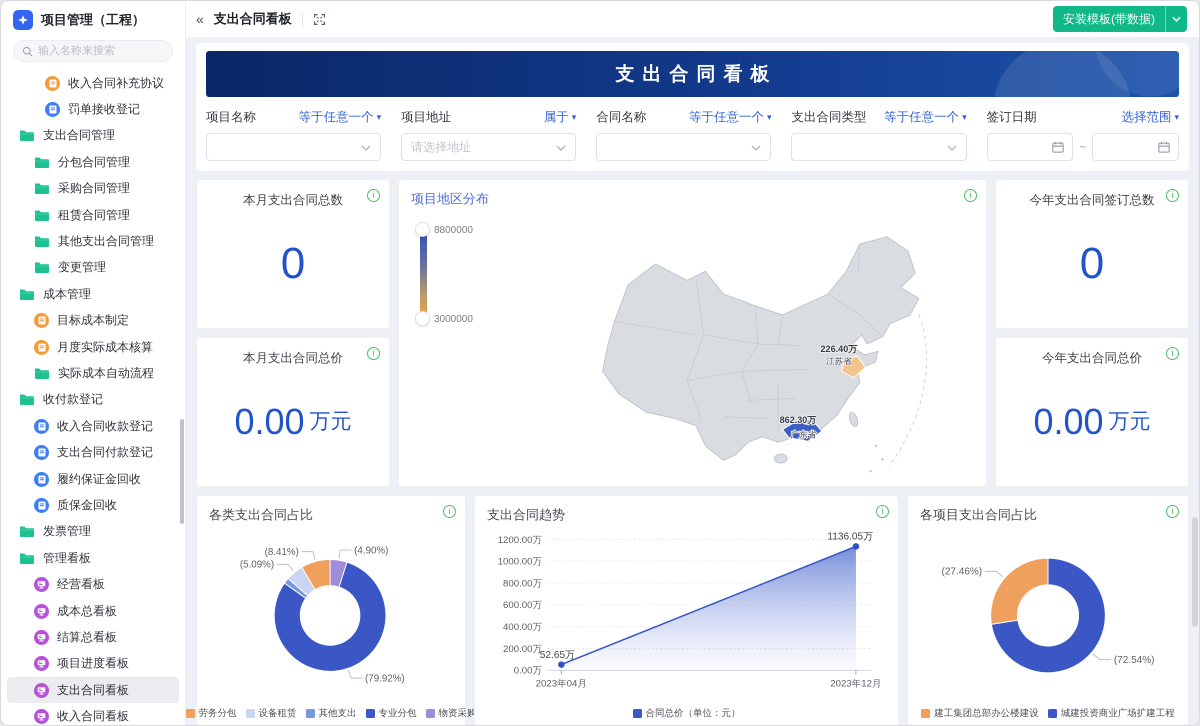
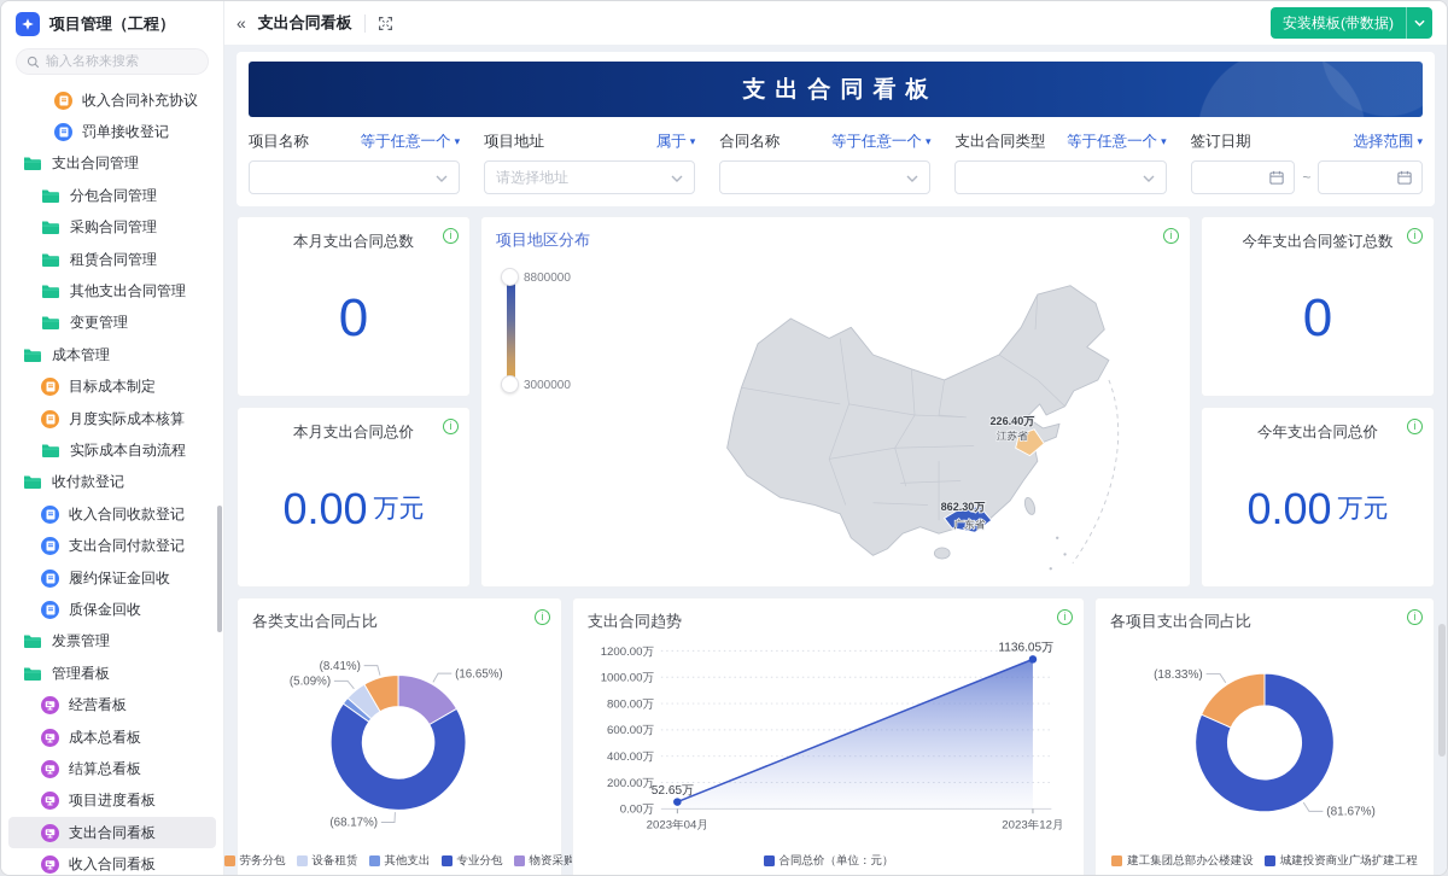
各类支出合同占比/物资采购: 4.90% -> 16.65%
各类支出合同占比/专业分包: 79.92% -> 68.17%
各项目支出合同占比/城建投资商业广场扩建工程: 72.54% -> 81.67%
各项目支出合同占比/建工集团总部办公楼建设: 27.46% -> 18.33%
